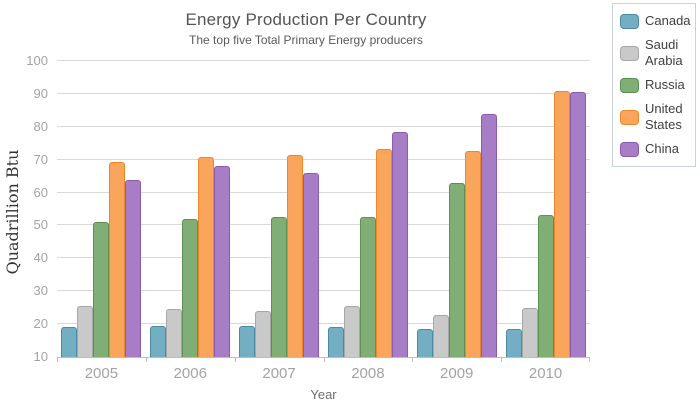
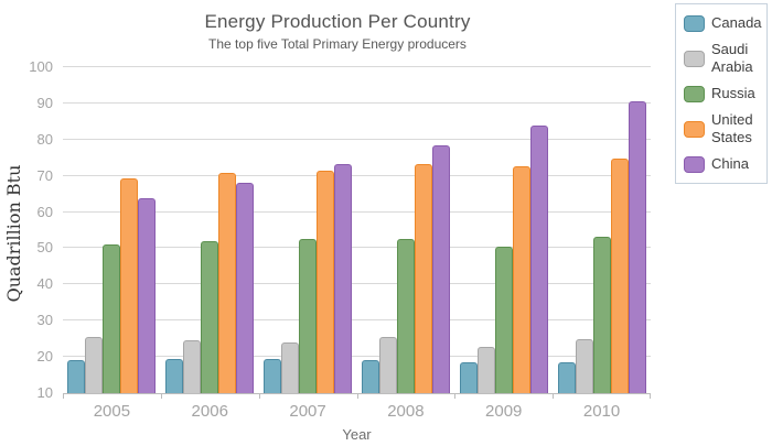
China/2007: 66 -> 73
Russia/2009: 63 -> 50
United States/2010: 91 -> 75
